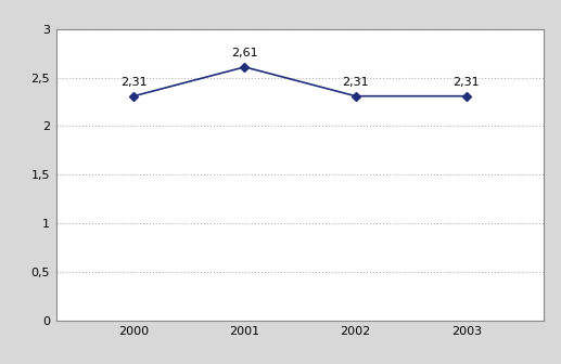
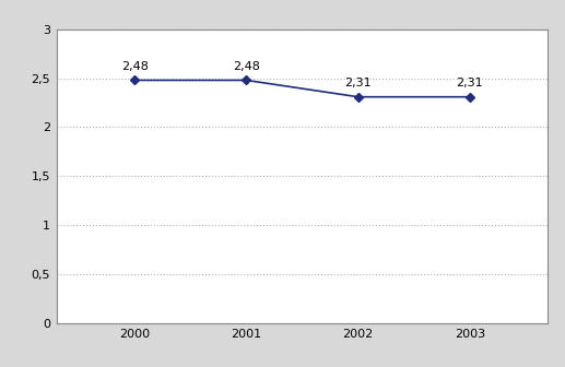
2000: 2,31 -> 2,48
2001: 2,61 -> 2,48
